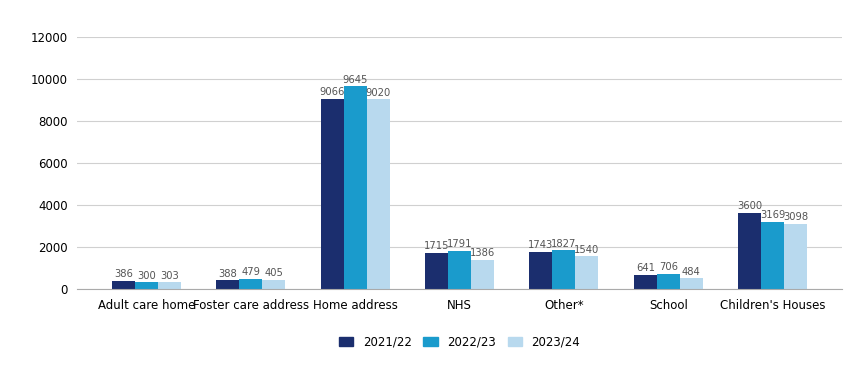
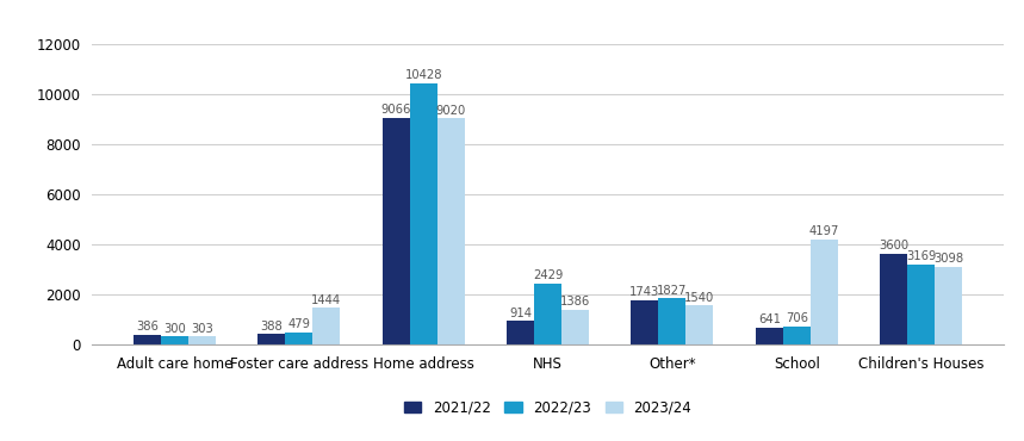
2023/24/Foster care address: 405 -> 1444
2022/23/Home address: 9645 -> 10428
2021/22/NHS: 1715 -> 914
2022/23/NHS: 1791 -> 2429
2023/24/School: 484 -> 4197
